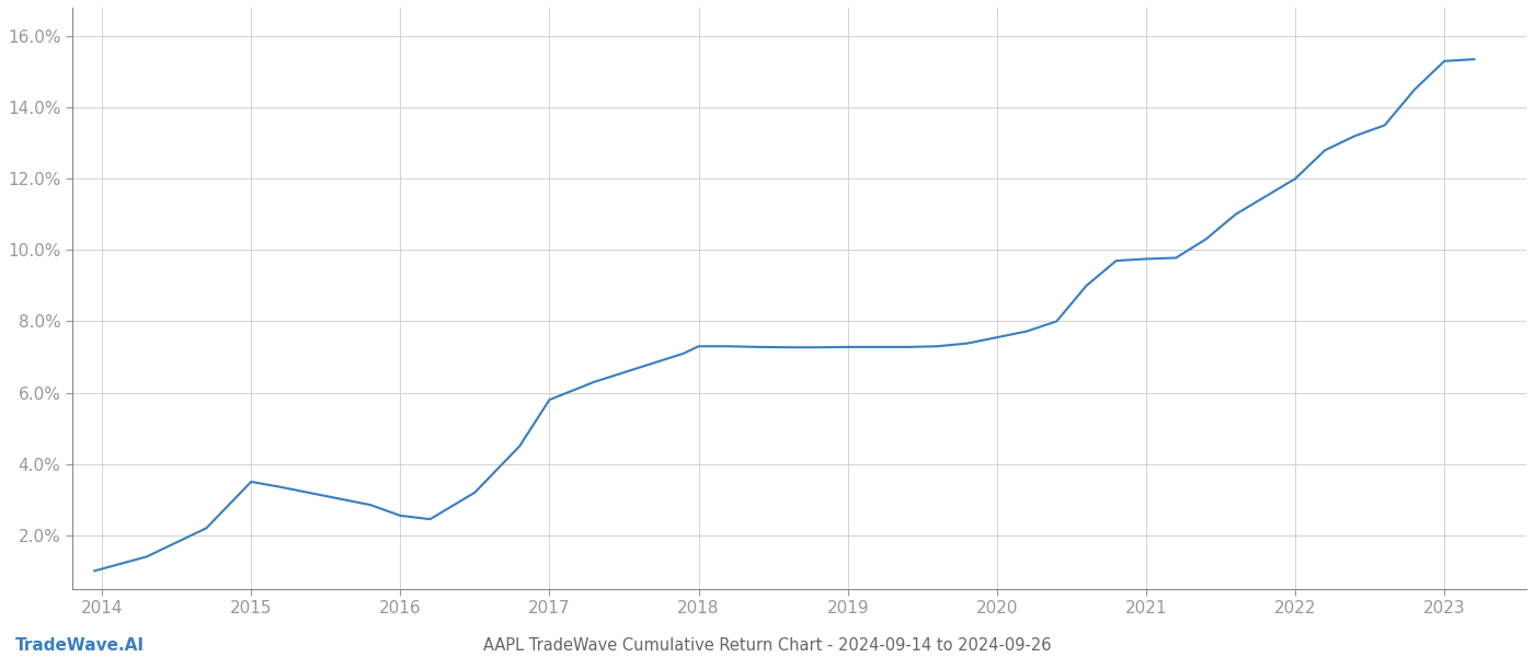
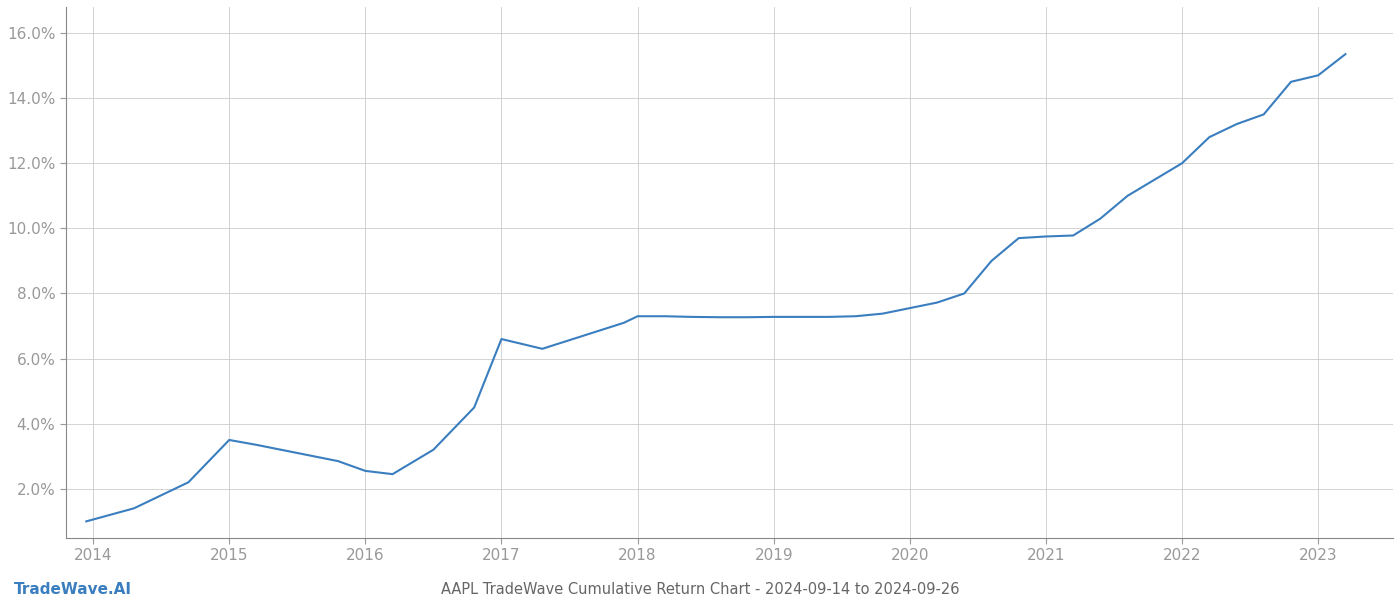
2017: 5.80% -> 6.60%
2023: 15.30% -> 14.70%
